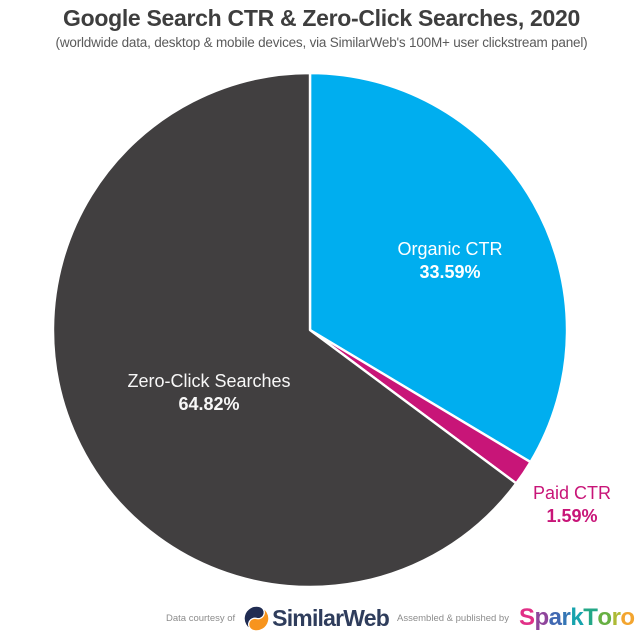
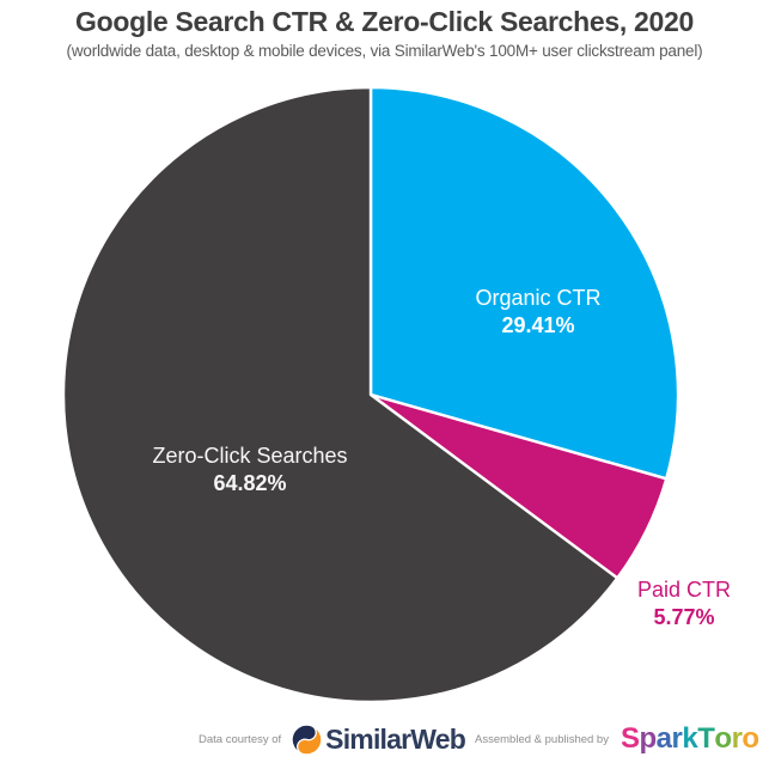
Organic CTR: 33.59% -> 29.41%
Paid CTR: 1.59% -> 5.77%
